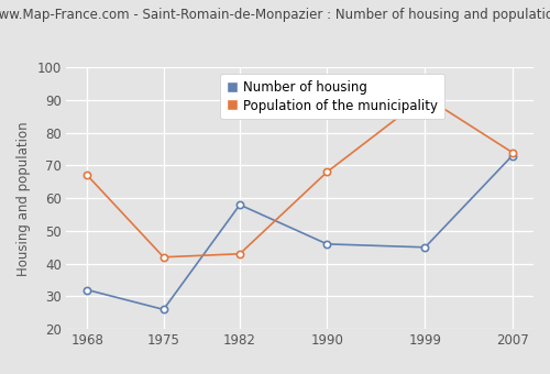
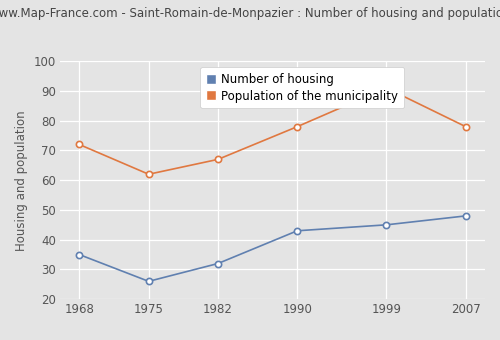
Number of housing/1968: 32 -> 35
Population of the municipality/1968: 67 -> 72
Population of the municipality/1975: 42 -> 62
Number of housing/1982: 58 -> 32
Population of the municipality/1982: 43 -> 67
Number of housing/1990: 46 -> 43
Population of the municipality/1990: 68 -> 78
Number of housing/2007: 73 -> 48
Population of the municipality/2007: 74 -> 78
